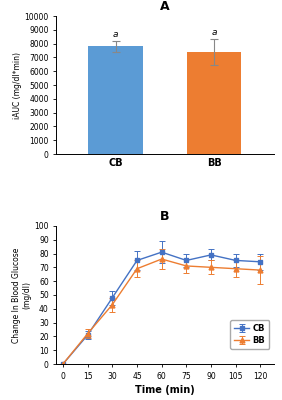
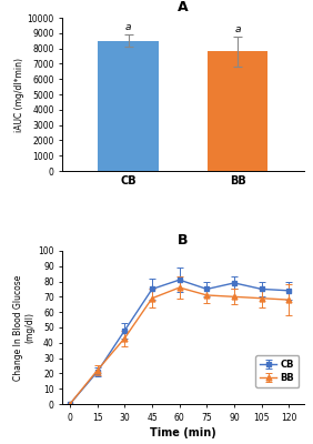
A/CB: 7800 -> 8500
A/BB: 7400 -> 7800
